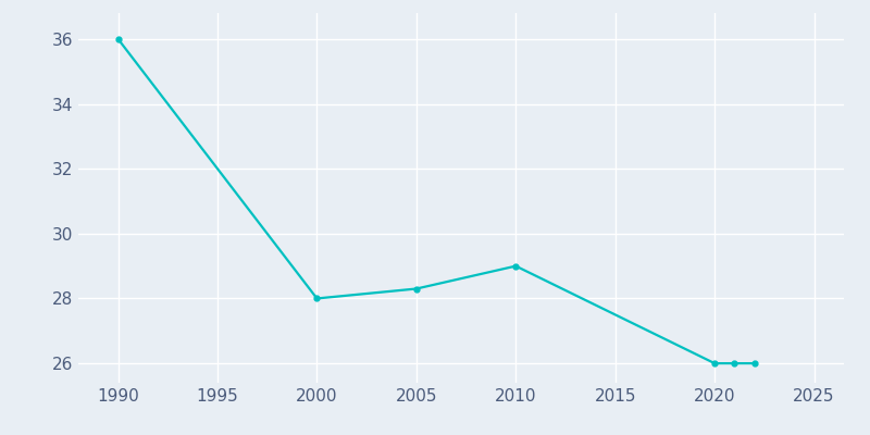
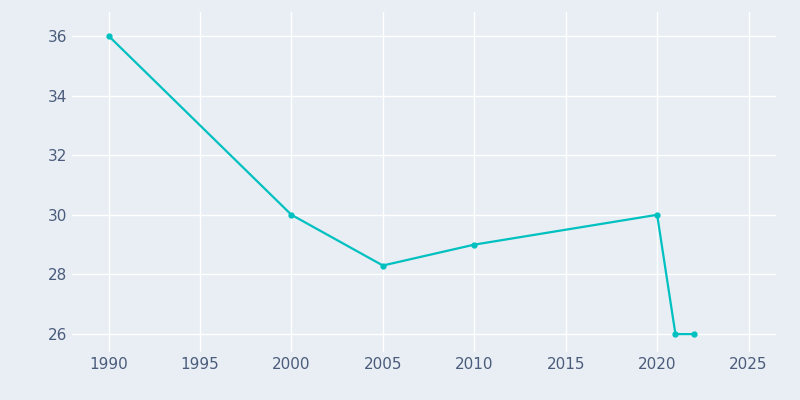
2000: 28.0 -> 30.0
2020: 26.0 -> 30.0
